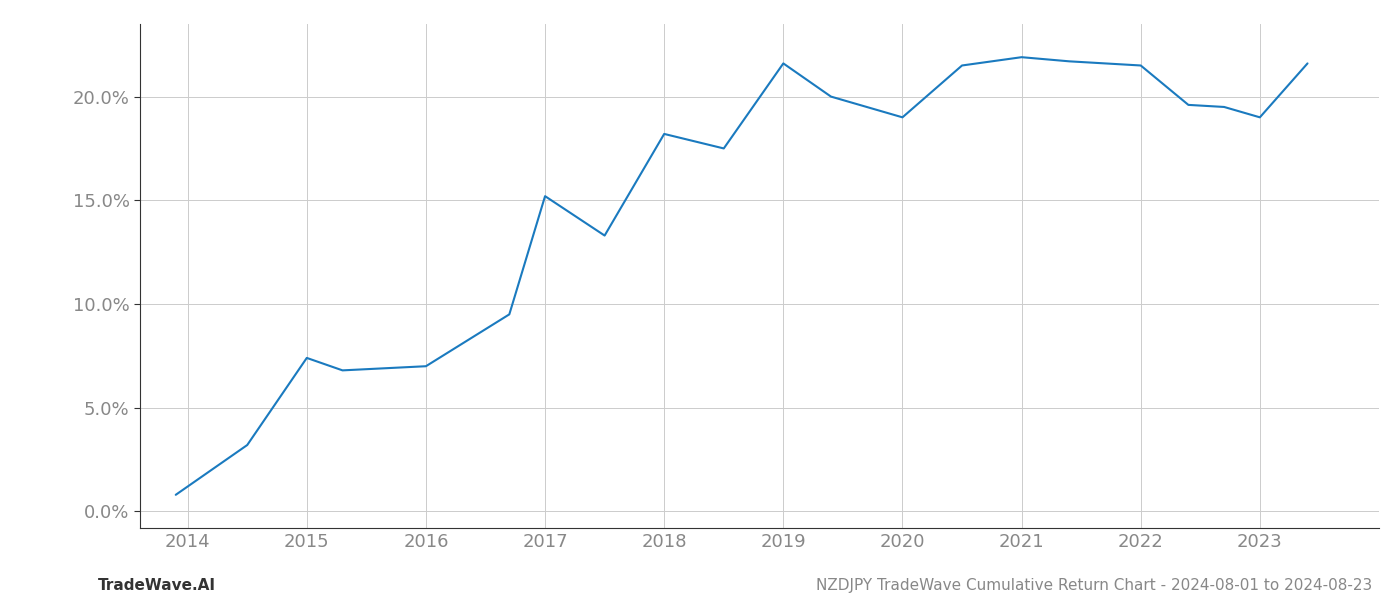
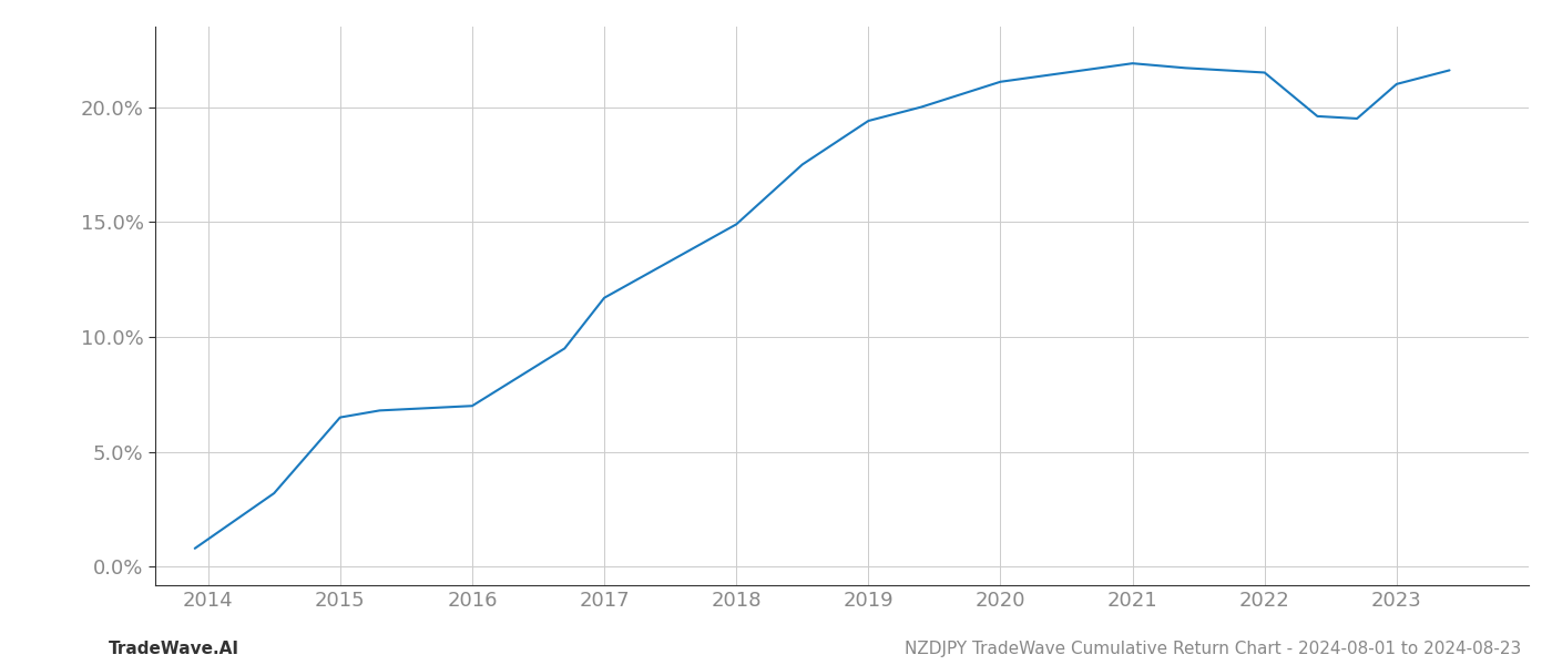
2015: 7.4% -> 6.5%
2017: 15.2% -> 11.7%
2018: 18.2% -> 14.9%
2019: 21.6% -> 19.4%
2020: 19.0% -> 21.1%
2023: 19.0% -> 21.0%
